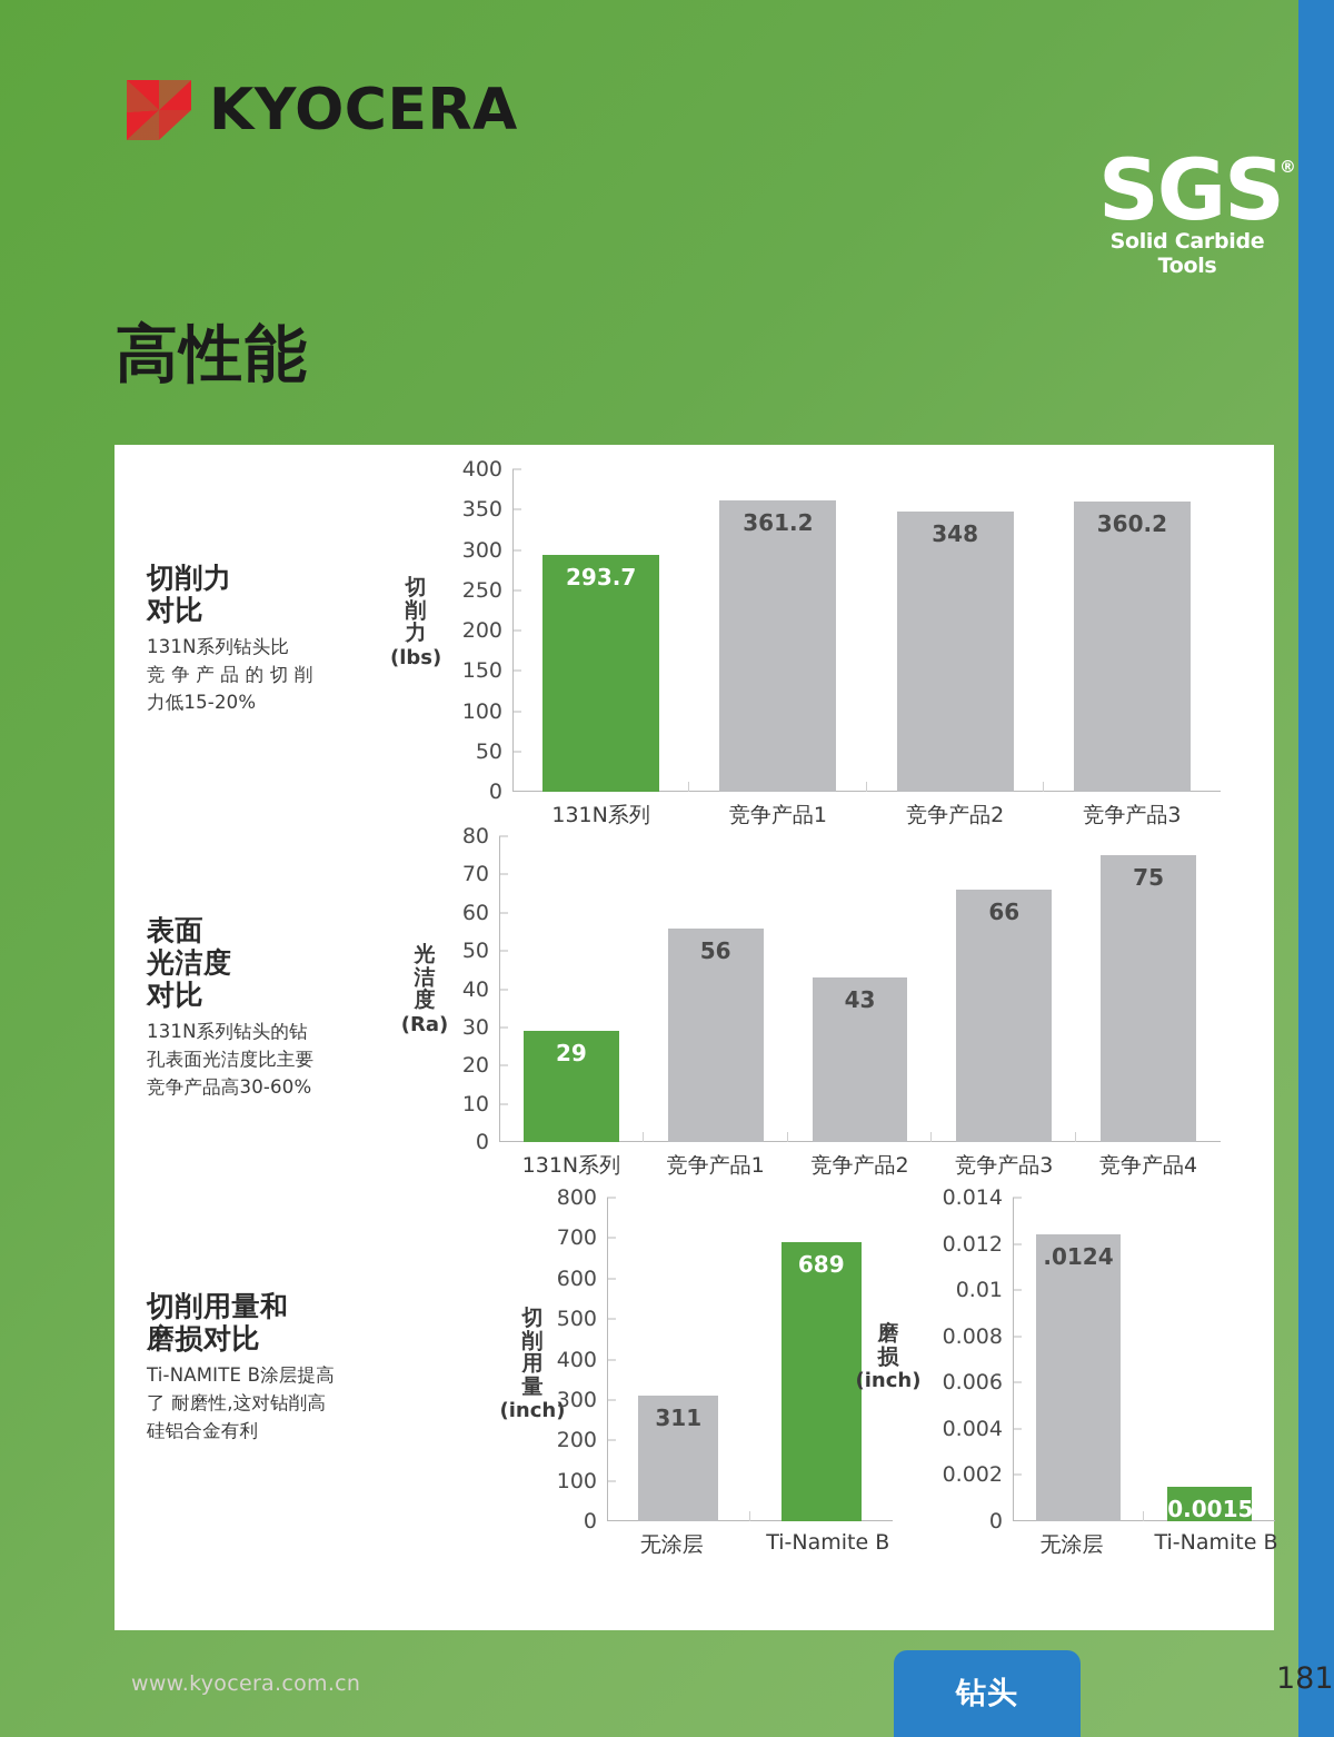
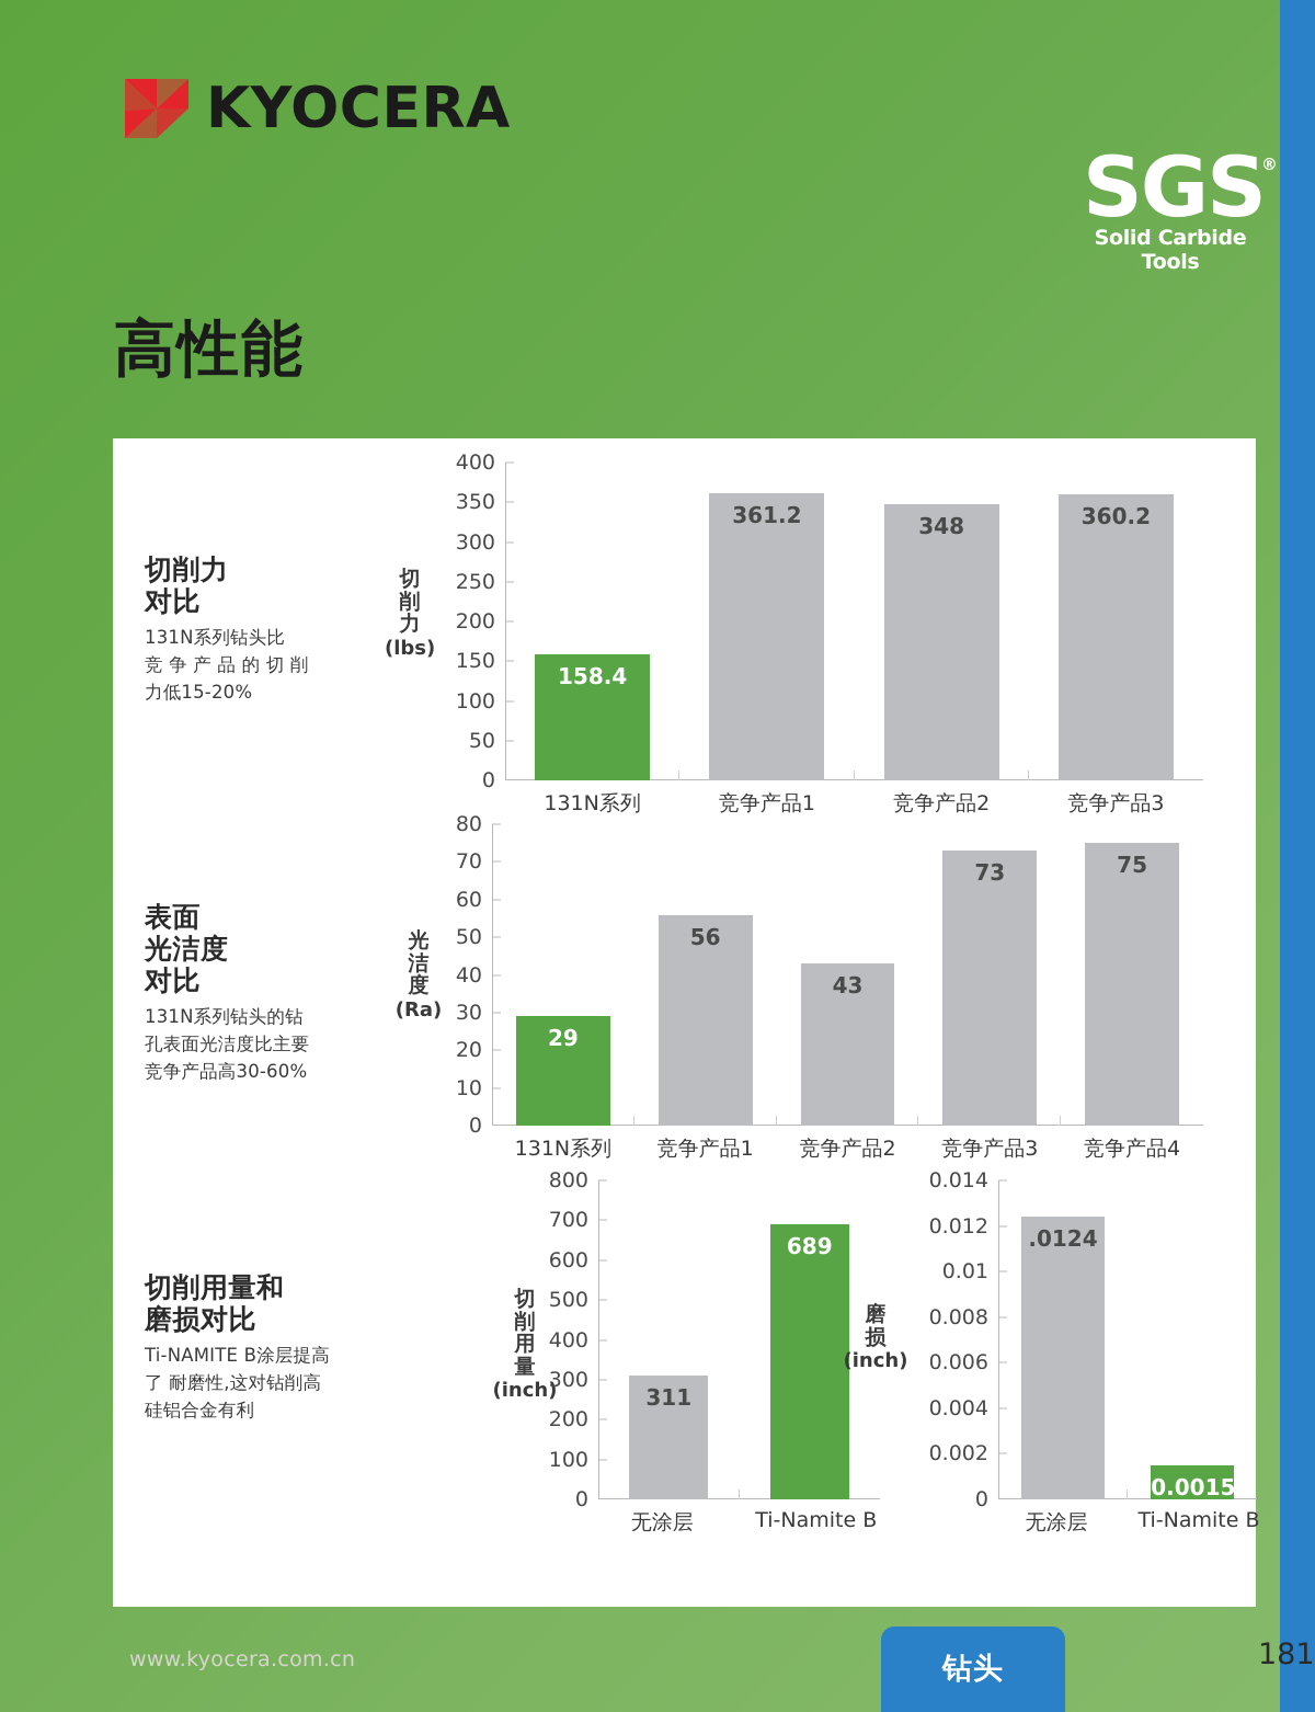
切削力对比/131N系列: 293.7 -> 158.4
表面光洁度对比/竞争产品3: 66 -> 73
